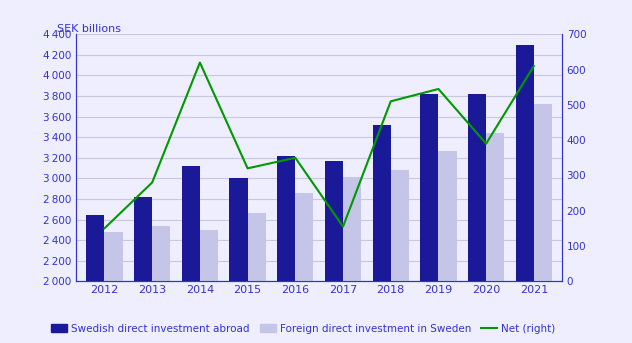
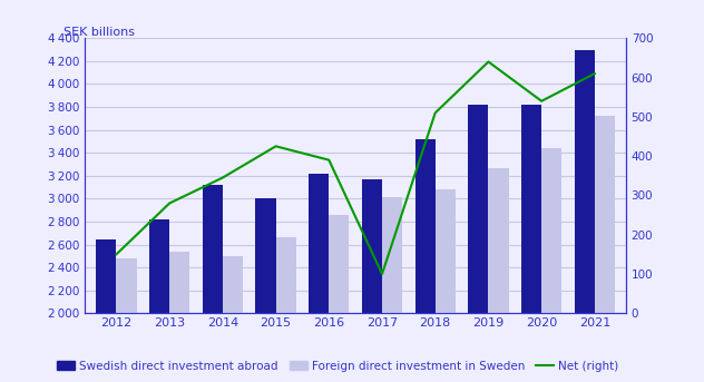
Net (right)/2014: 620 -> 345
Net (right)/2015: 320 -> 425
Net (right)/2016: 350 -> 390
Net (right)/2017: 155 -> 100
Net (right)/2019: 545 -> 640
Net (right)/2020: 390 -> 540
